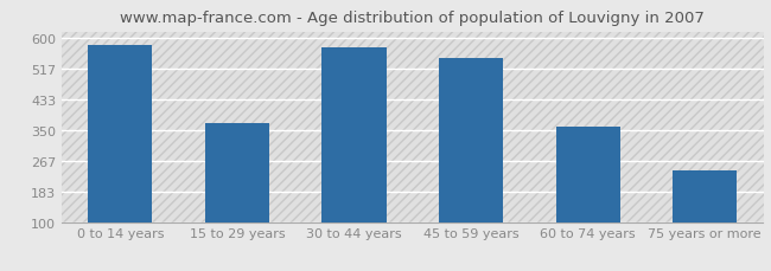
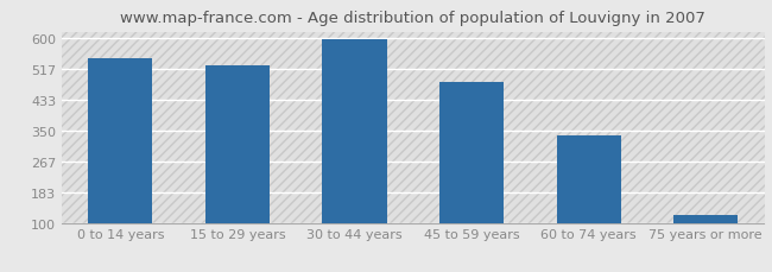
0 to 14 years: 580 -> 545
15 to 29 years: 370 -> 525
30 to 44 years: 575 -> 595
45 to 59 years: 545 -> 480
60 to 74 years: 360 -> 335
75 years or more: 240 -> 120
